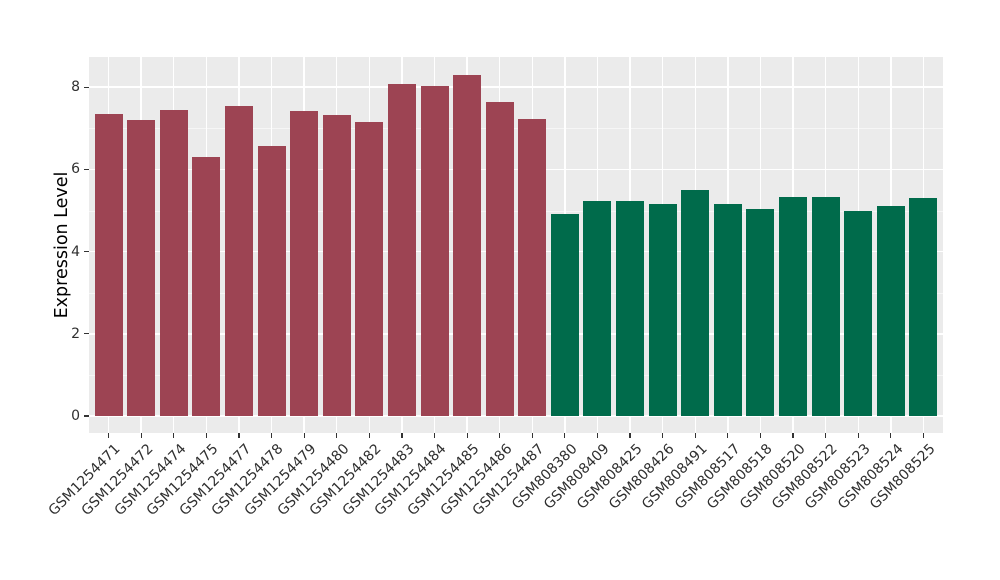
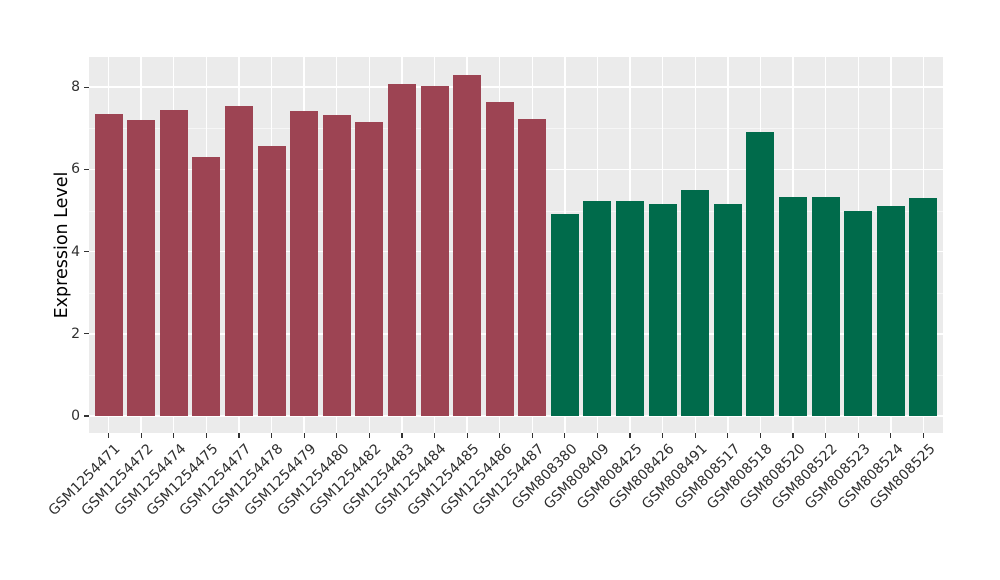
GSM808518: 5.0 -> 6.9
